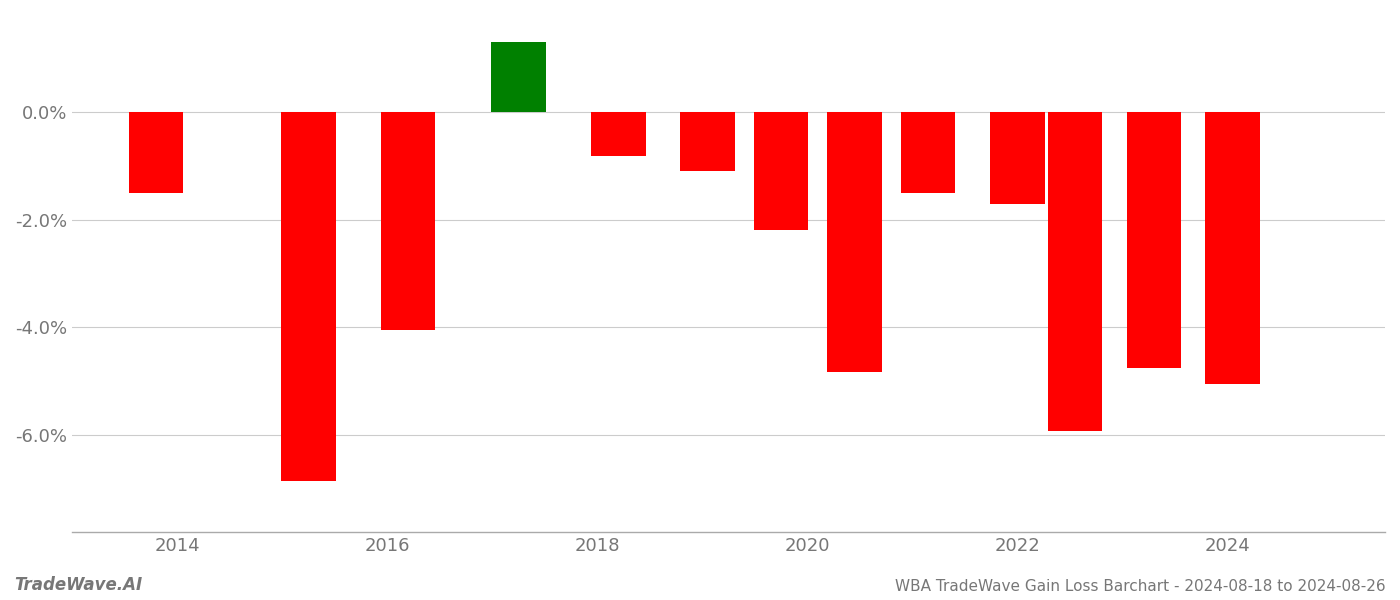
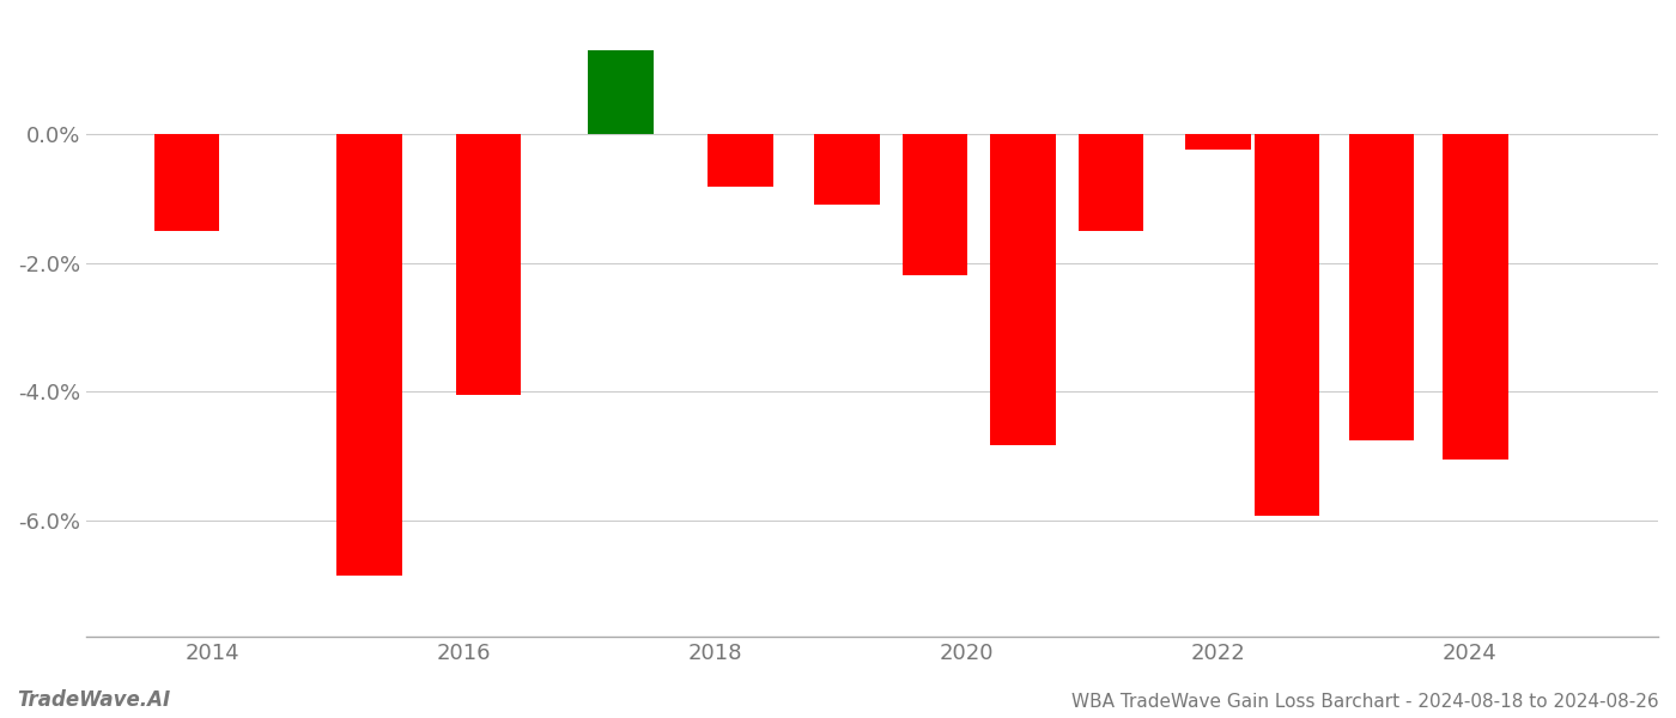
2022: -1.70% -> -0.24%
